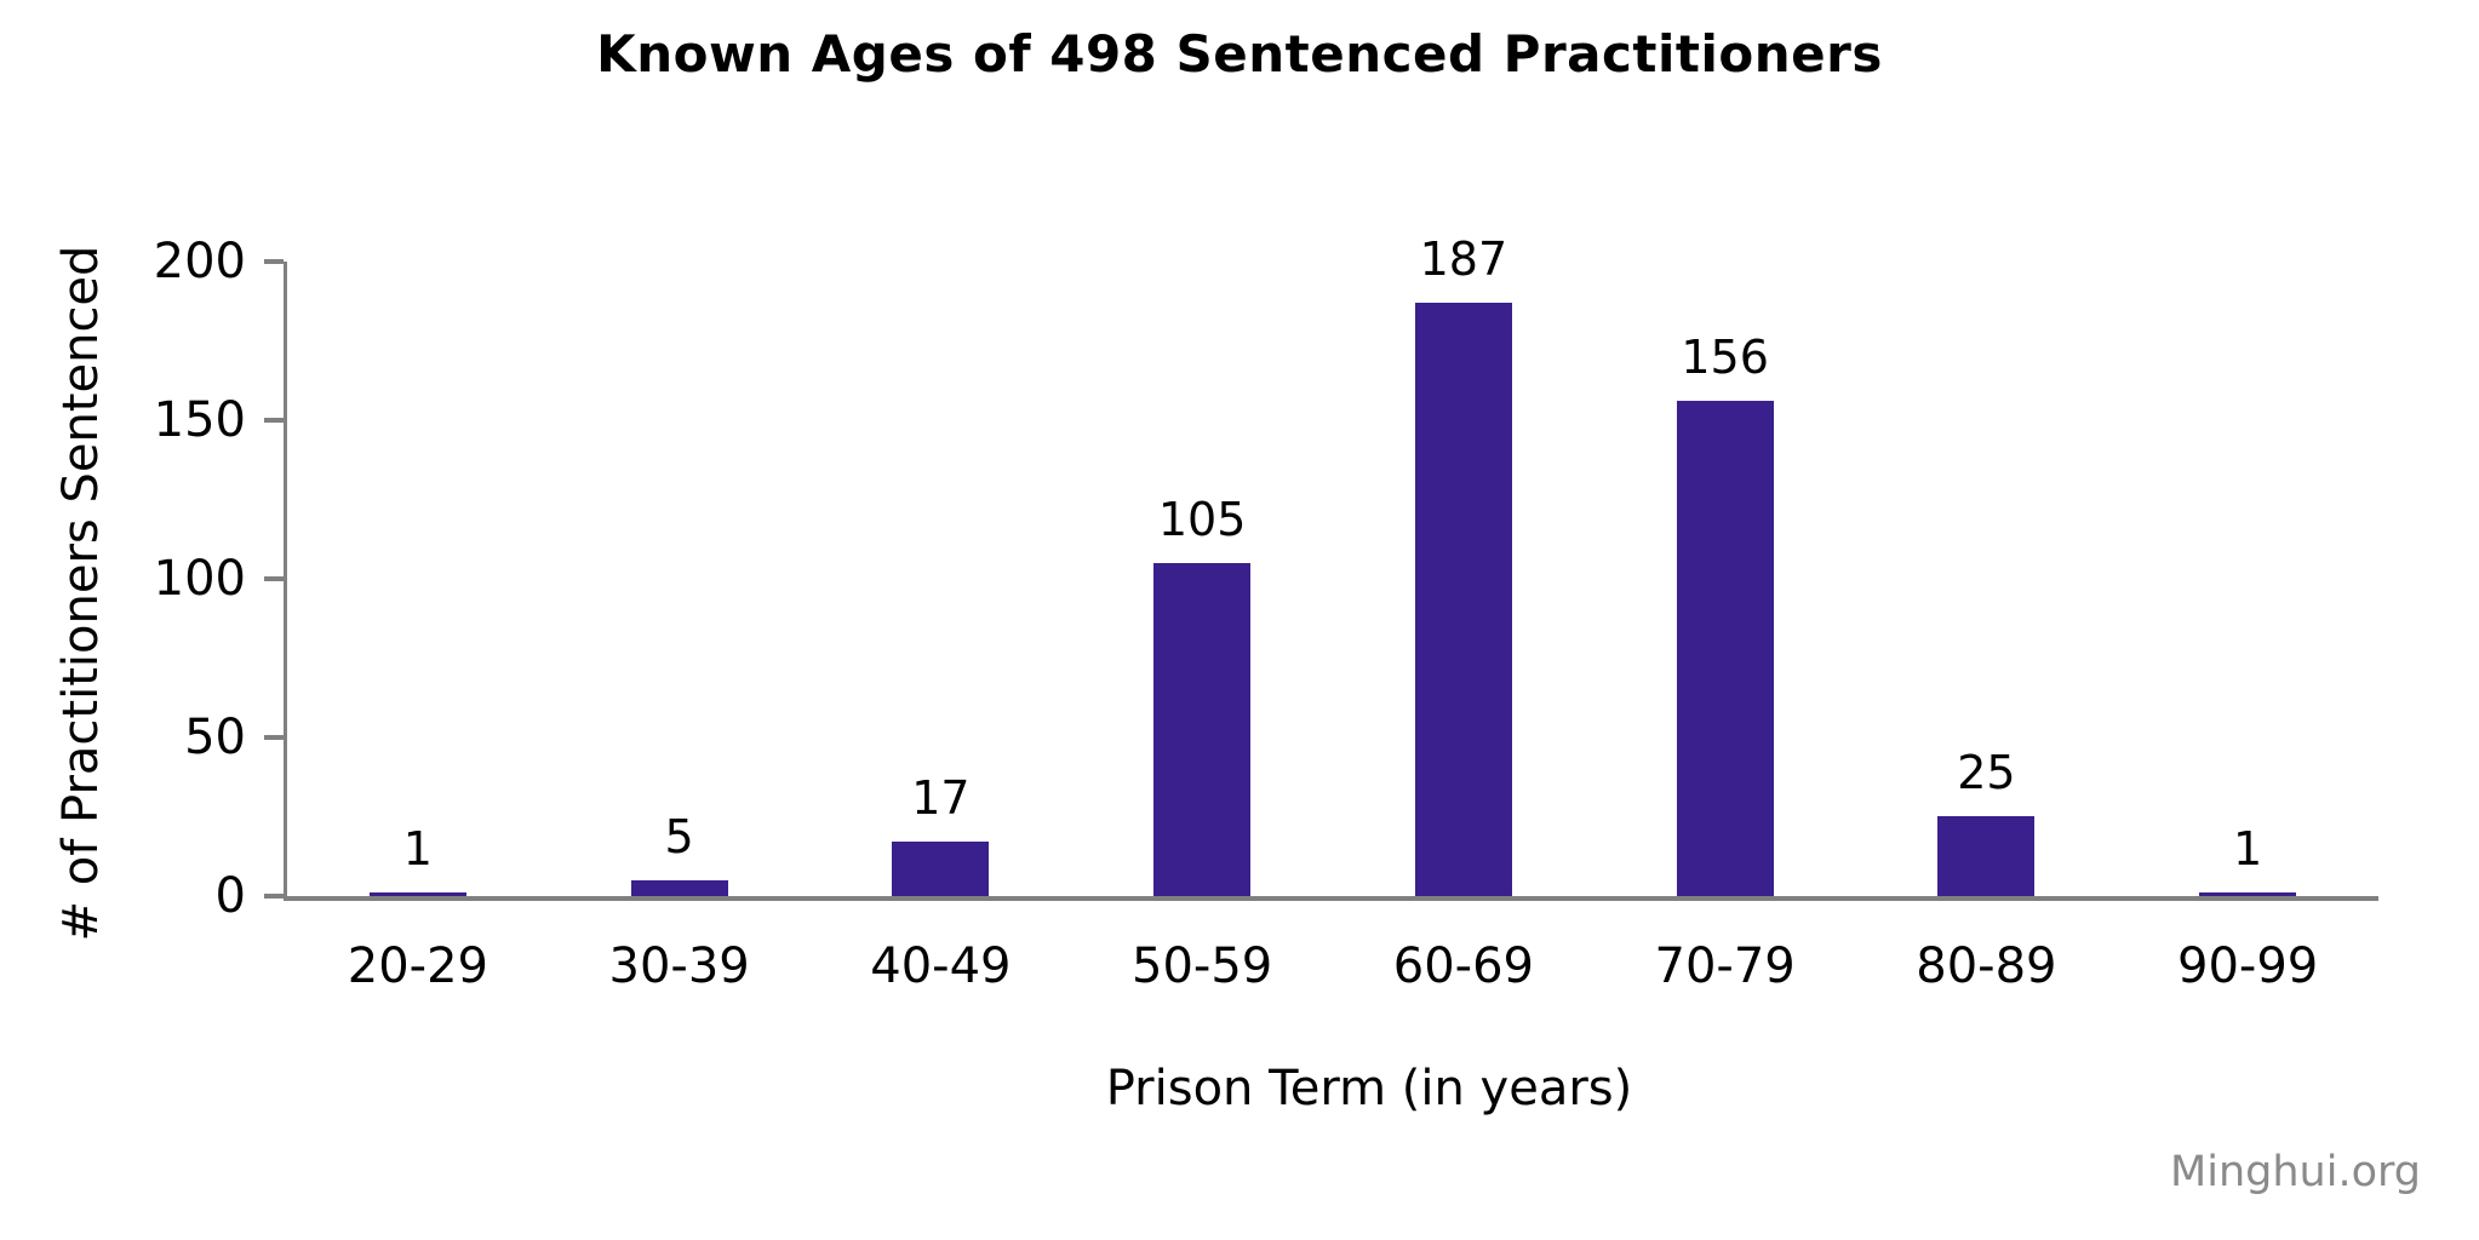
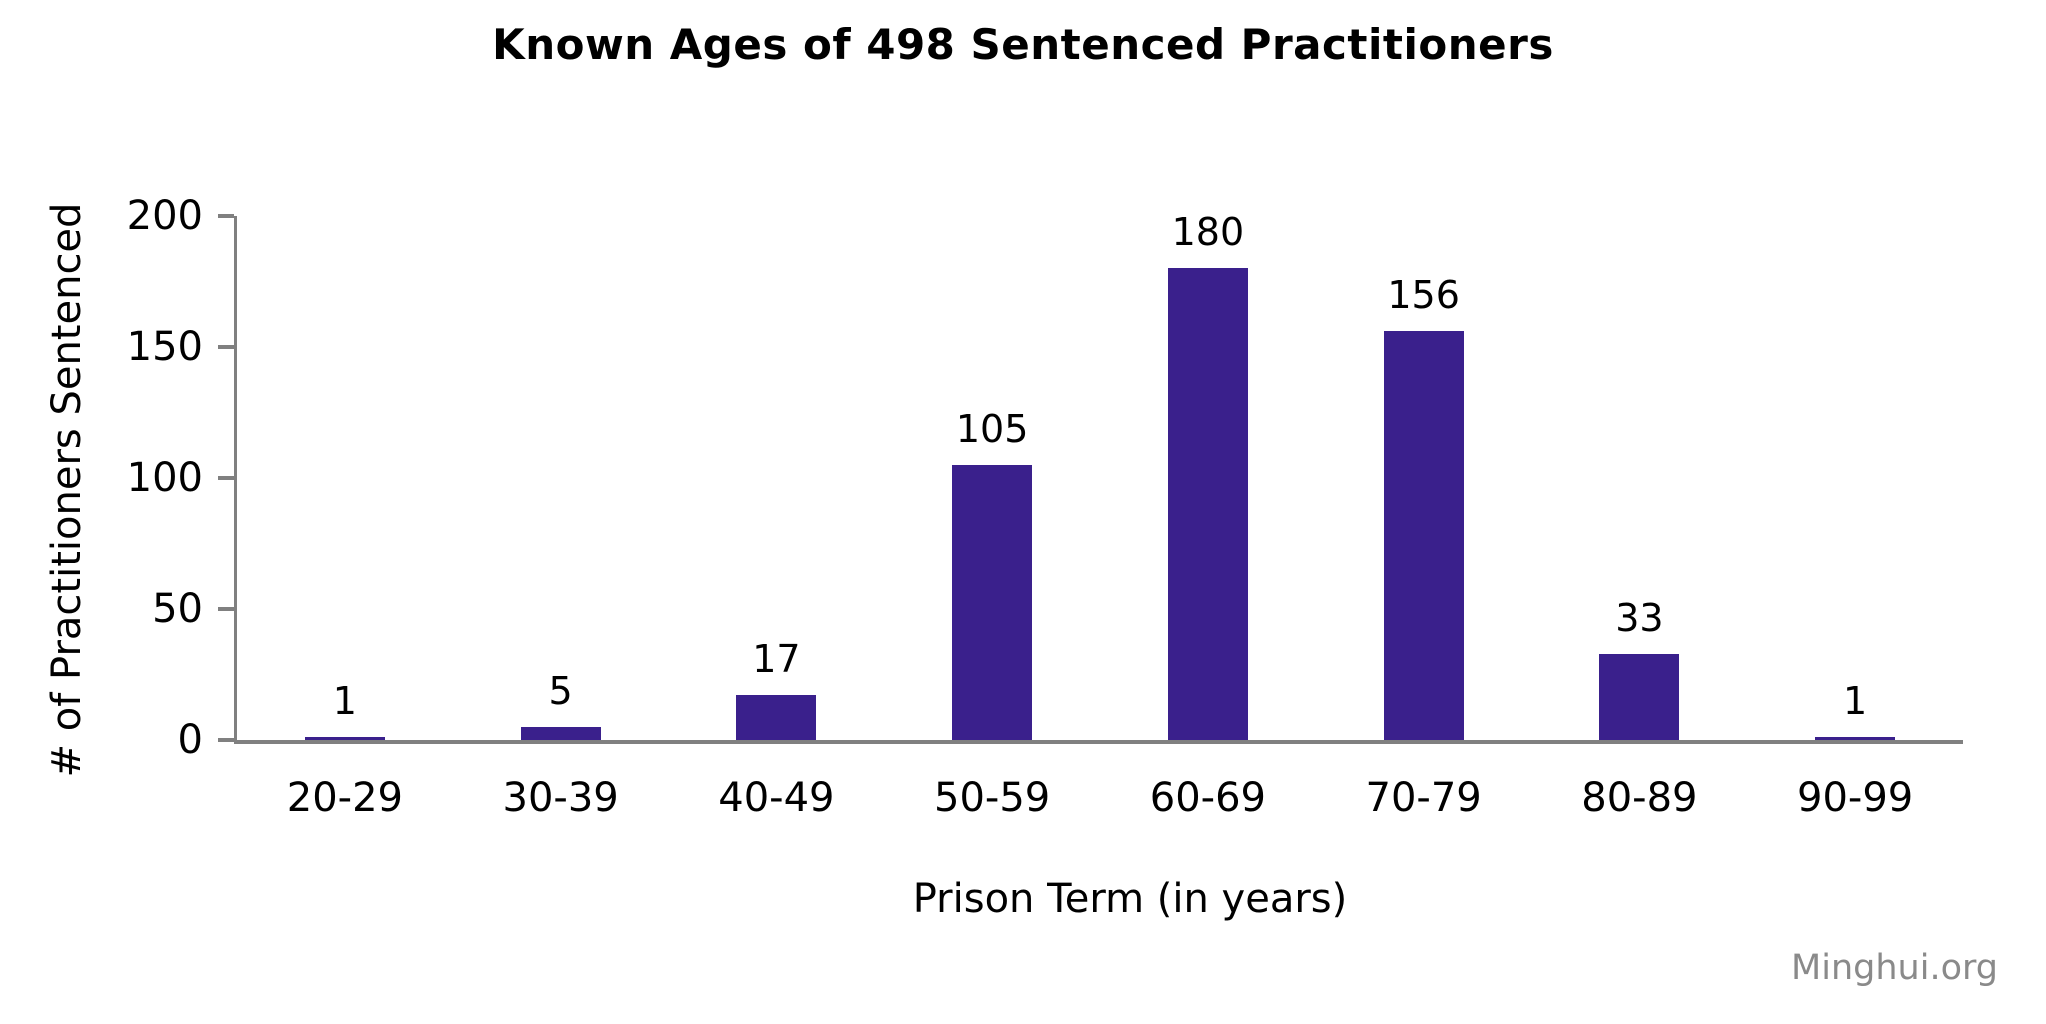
60-69: 187 -> 180
80-89: 25 -> 33
